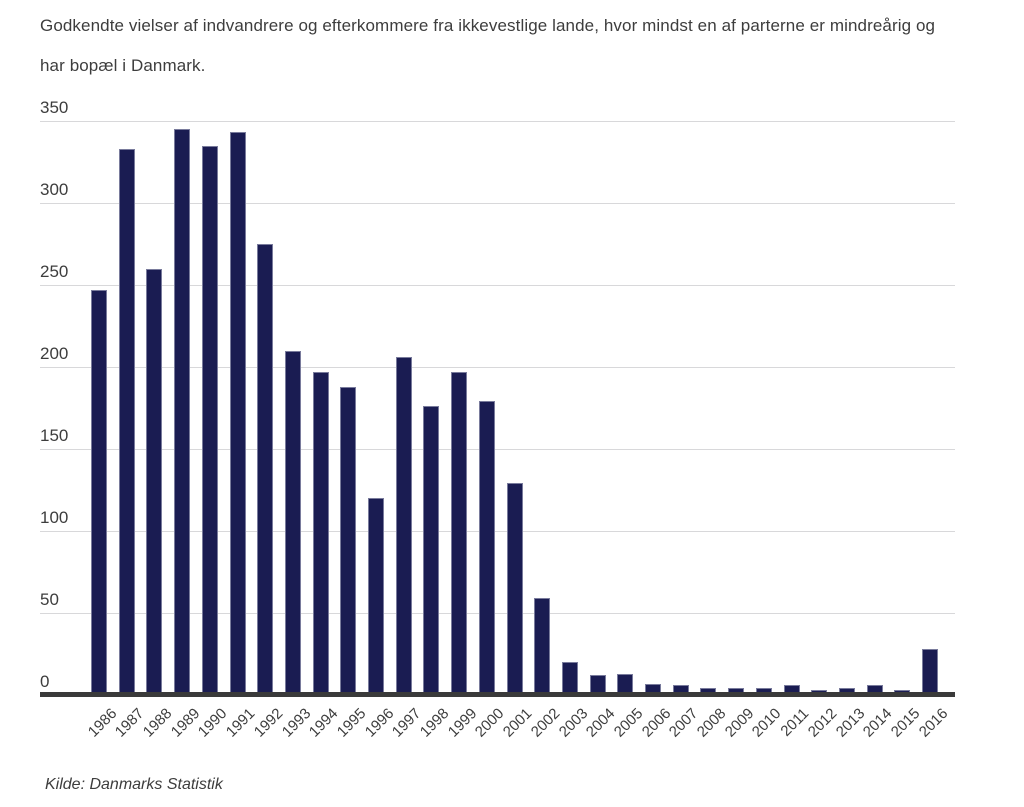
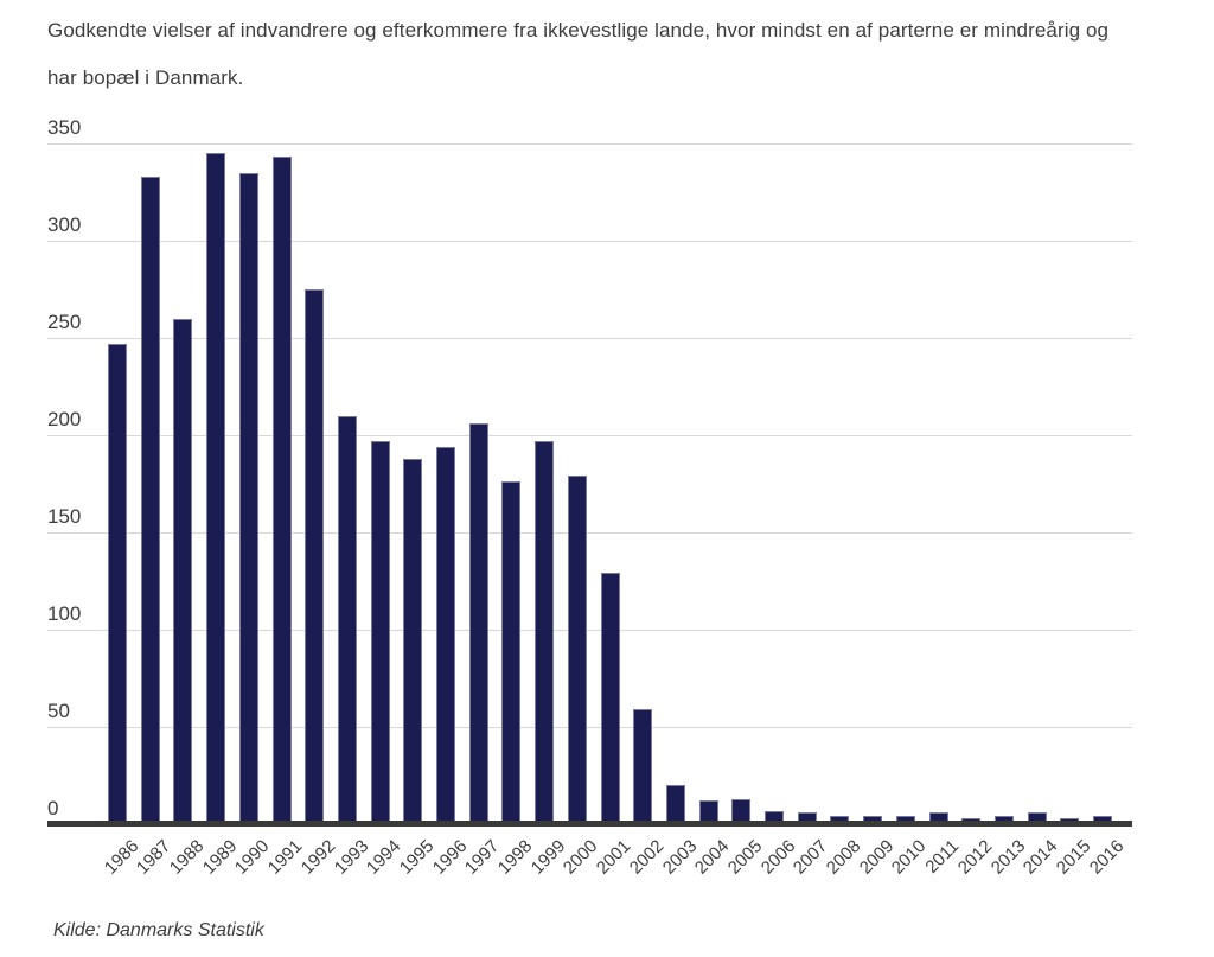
1996: 120 -> 194
2016: 28 -> 4
